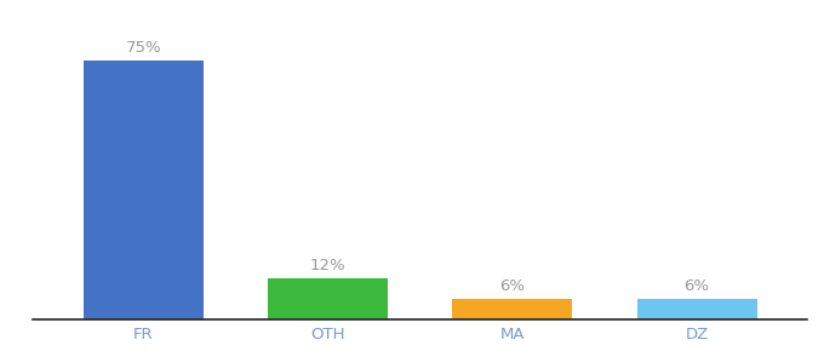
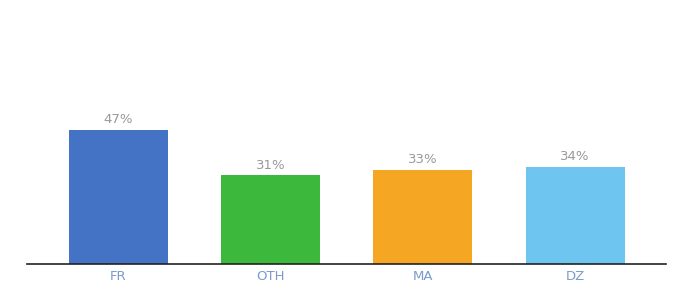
FR: 75% -> 47%
OTH: 12% -> 31%
MA: 6% -> 33%
DZ: 6% -> 34%
